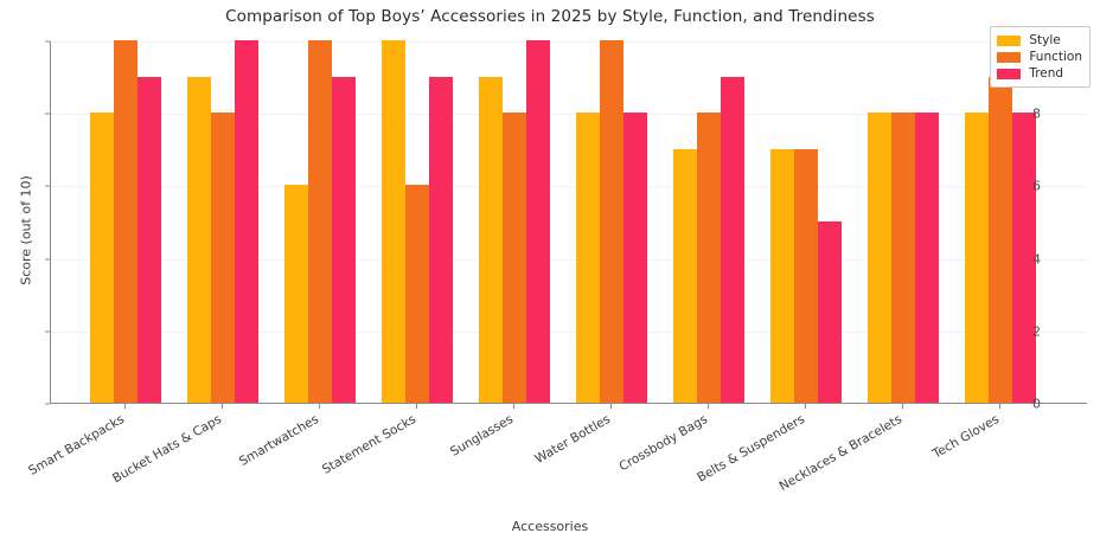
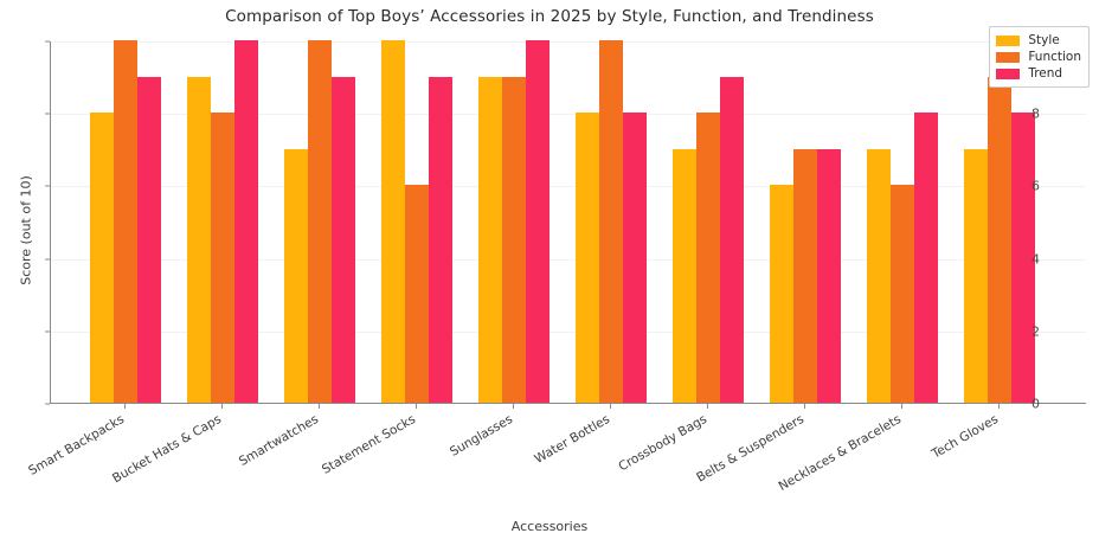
Style/Smartwatches: 6 -> 7
Function/Sunglasses: 8 -> 9
Style/Belts & Suspenders: 7 -> 6
Trend/Belts & Suspenders: 5 -> 7
Style/Necklaces & Bracelets: 8 -> 7
Function/Necklaces & Bracelets: 8 -> 6
Style/Tech Gloves: 8 -> 7
